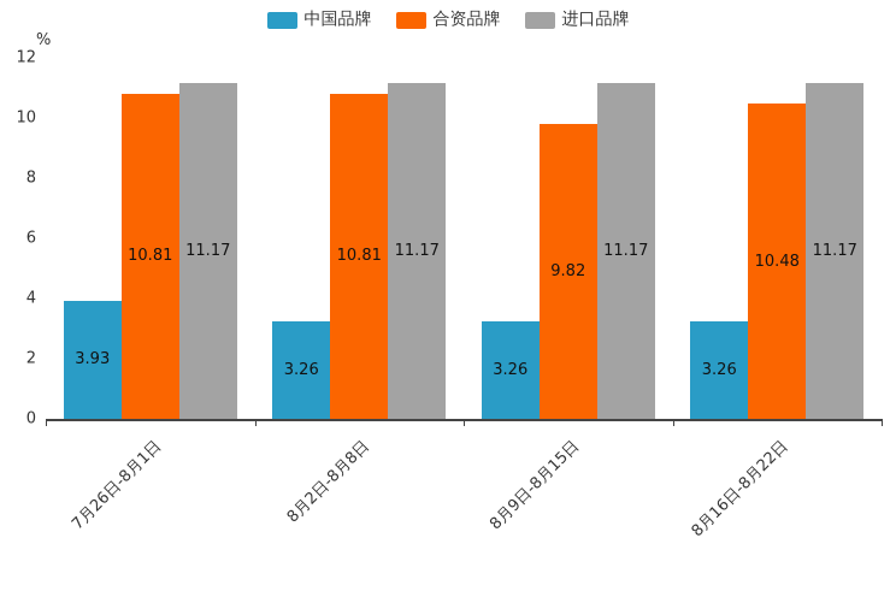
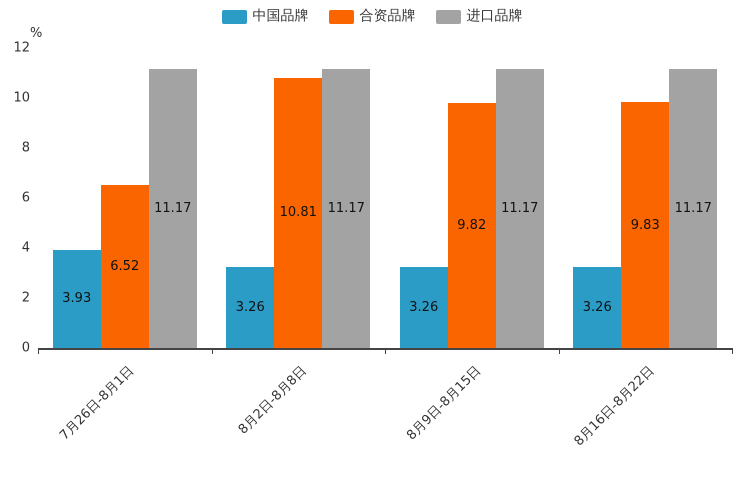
合资品牌/7月26日-8月1日: 10.81 -> 6.52
合资品牌/8月16日-8月22日: 10.48 -> 9.83
